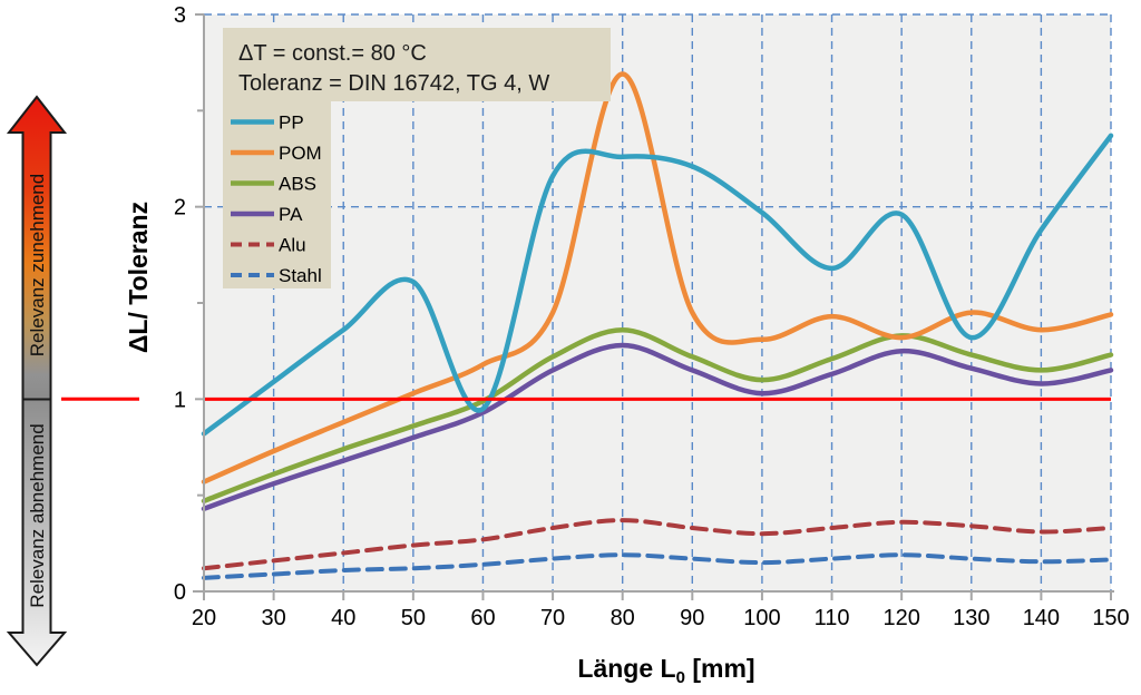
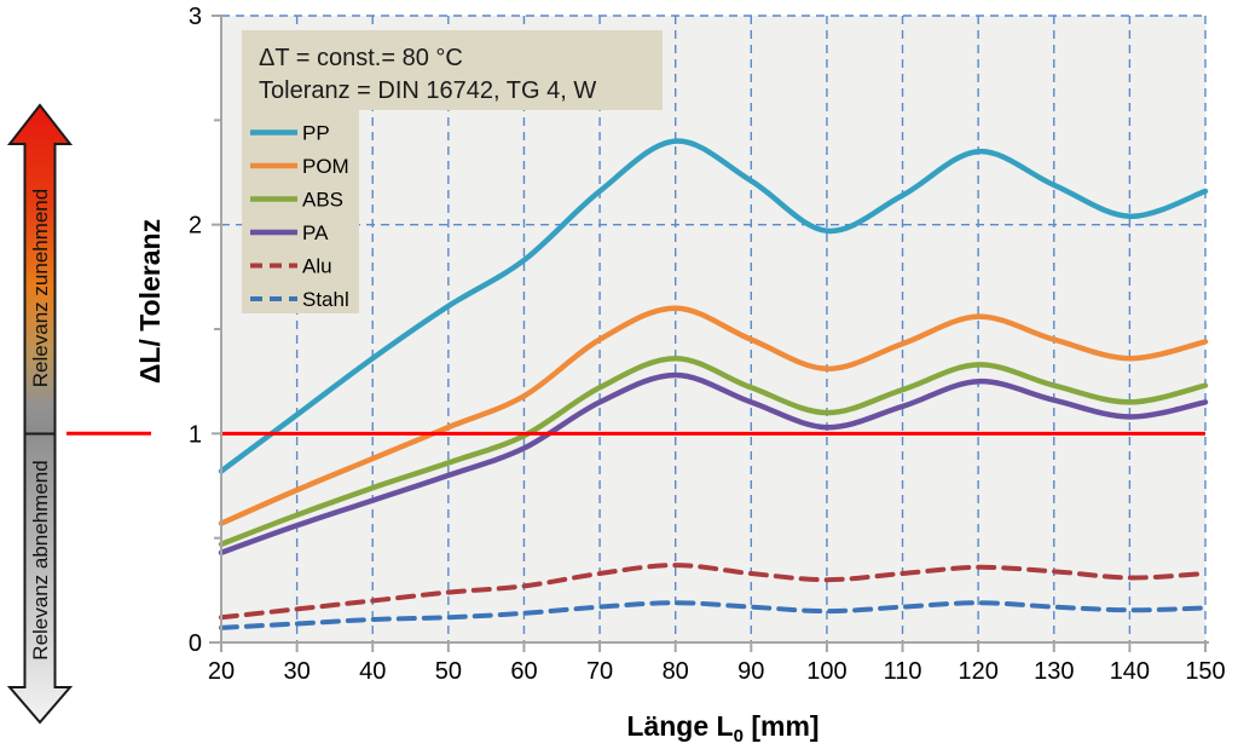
PP/60: 0.95 -> 1.83
PP/80: 2.26 -> 2.40
POM/80: 2.69 -> 1.60
PP/110: 1.68 -> 2.14
PP/120: 1.96 -> 2.35
POM/120: 1.32 -> 1.56
PP/130: 1.32 -> 2.19
PP/140: 1.88 -> 2.04
PP/150: 2.37 -> 2.16
